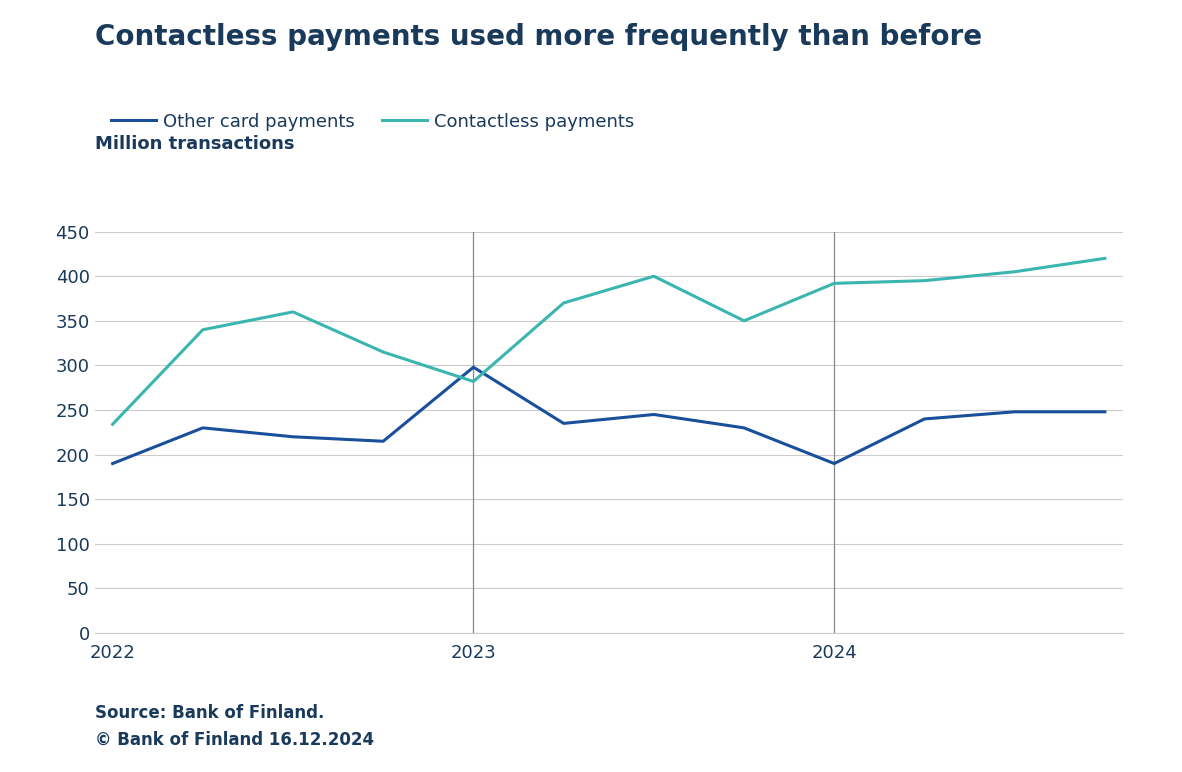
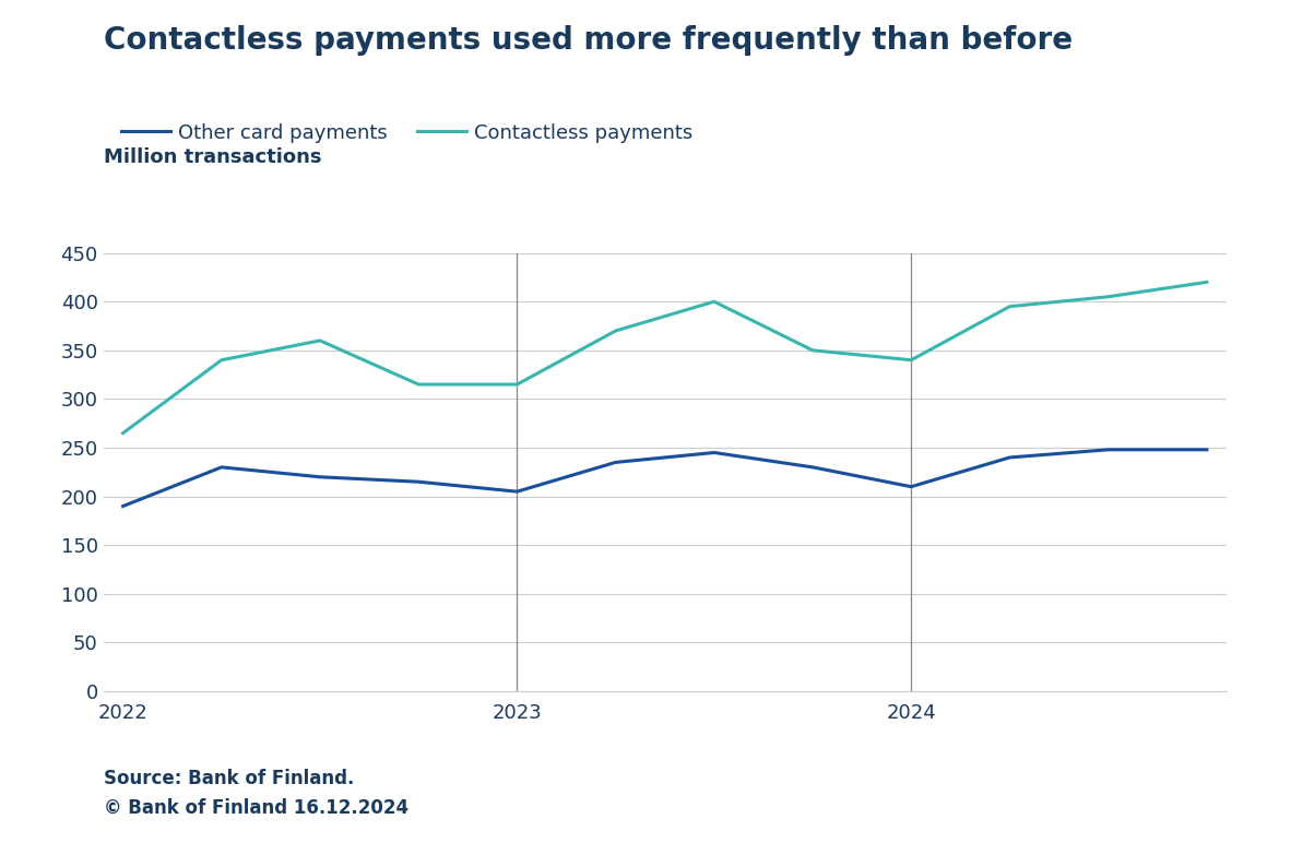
Contactless payments/2022: 234 -> 265
Contactless payments/2023: 282 -> 315
Other card payments/2023: 298 -> 205
Contactless payments/2024: 392 -> 340
Other card payments/2024: 190 -> 210
